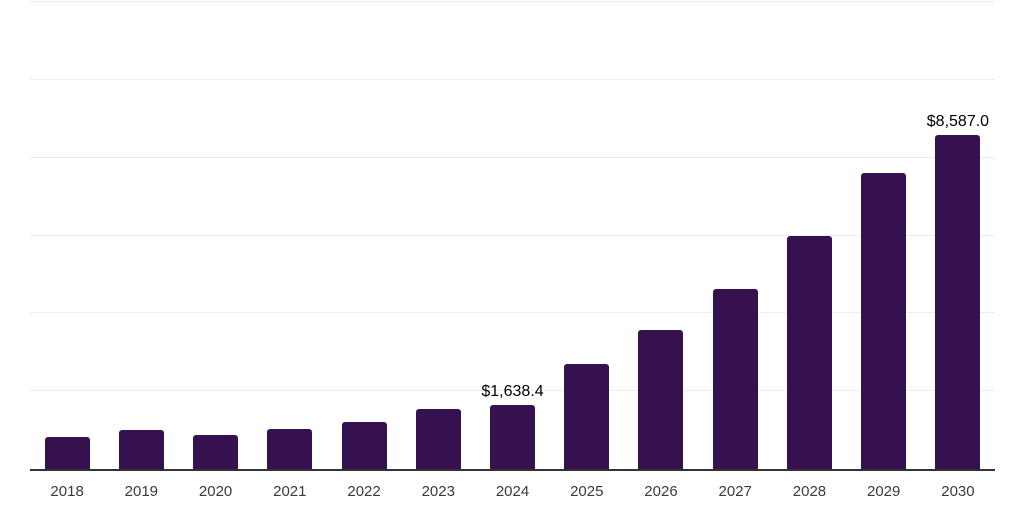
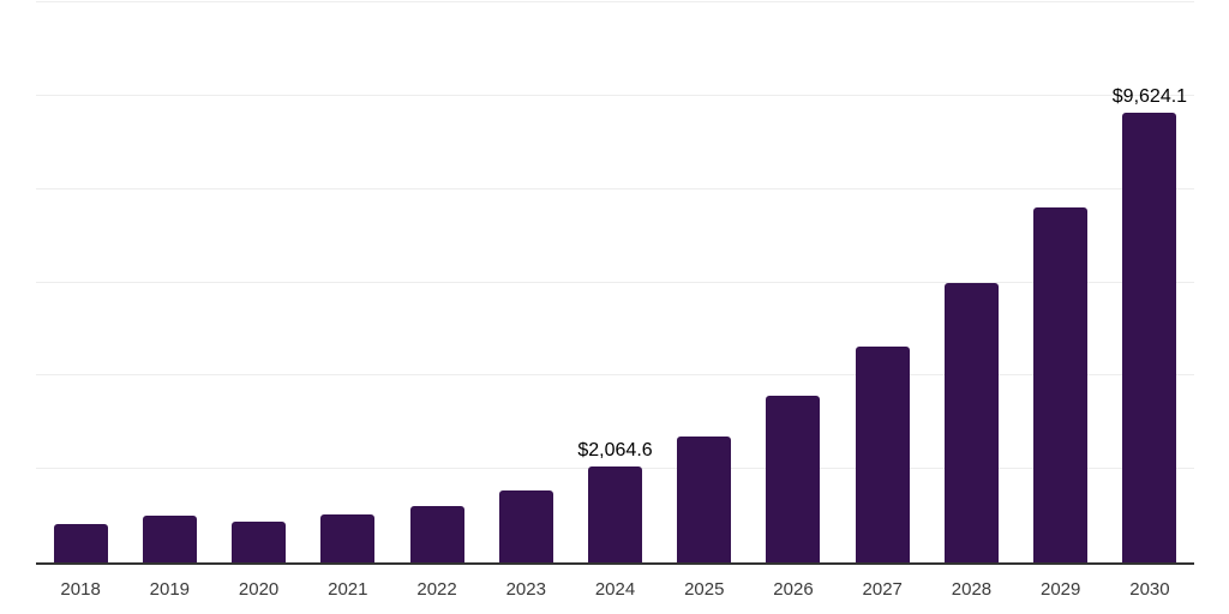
2024: $1,638.4 -> $2,064.6
2030: $8,587.0 -> $9,624.1
